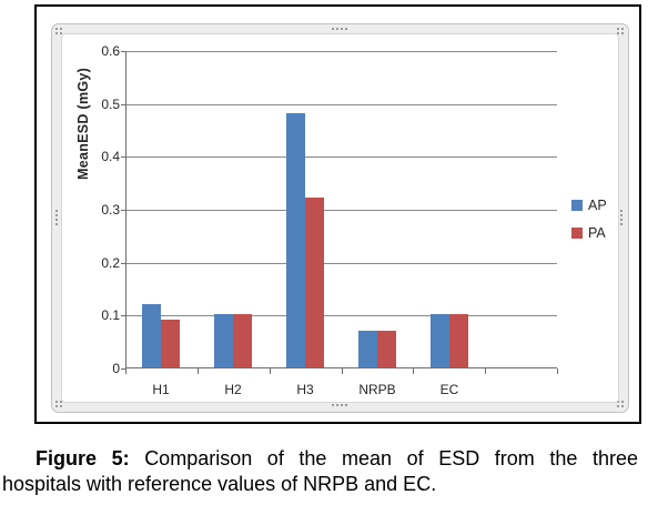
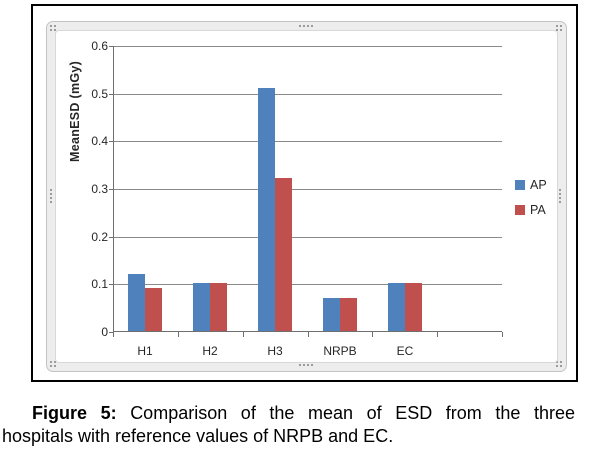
AP/H3: 0.48 -> 0.51
